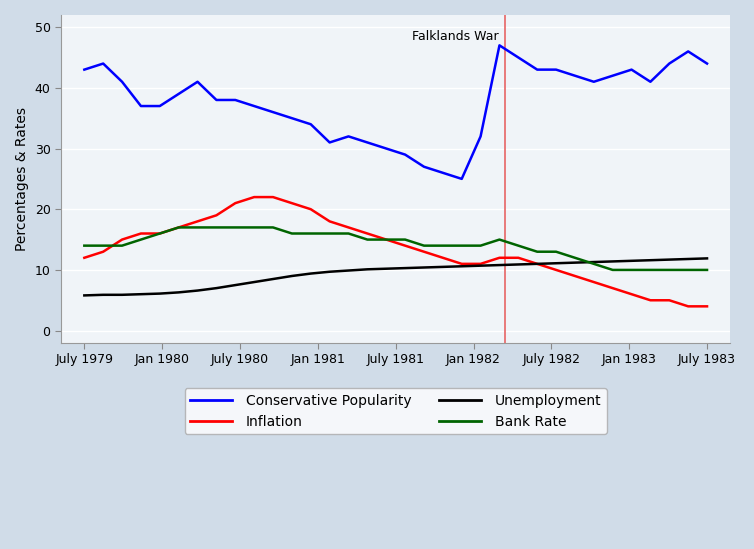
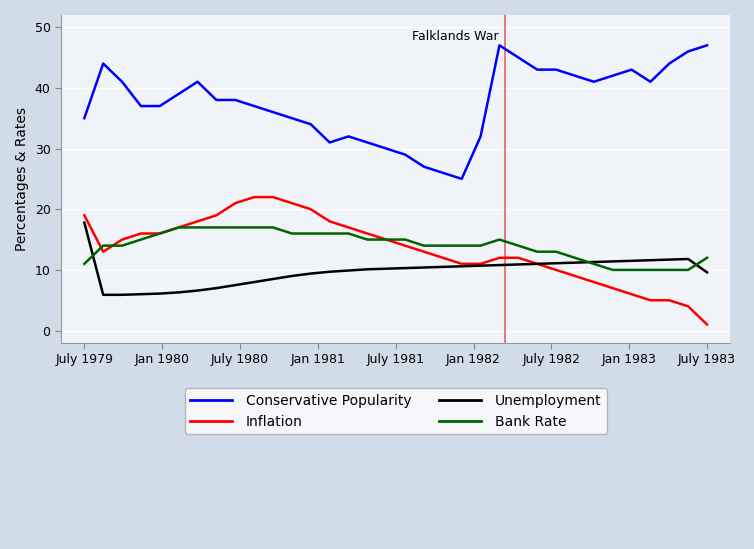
Conservative Popularity/July 1979: 43 -> 35
Inflation/July 1979: 12 -> 19
Unemployment/July 1979: 5.8 -> 17.8
Bank Rate/July 1979: 14 -> 11
Conservative Popularity/July 1983: 44 -> 47
Inflation/July 1983: 4 -> 1
Unemployment/July 1983: 11.9 -> 9.6
Bank Rate/July 1983: 10 -> 12
